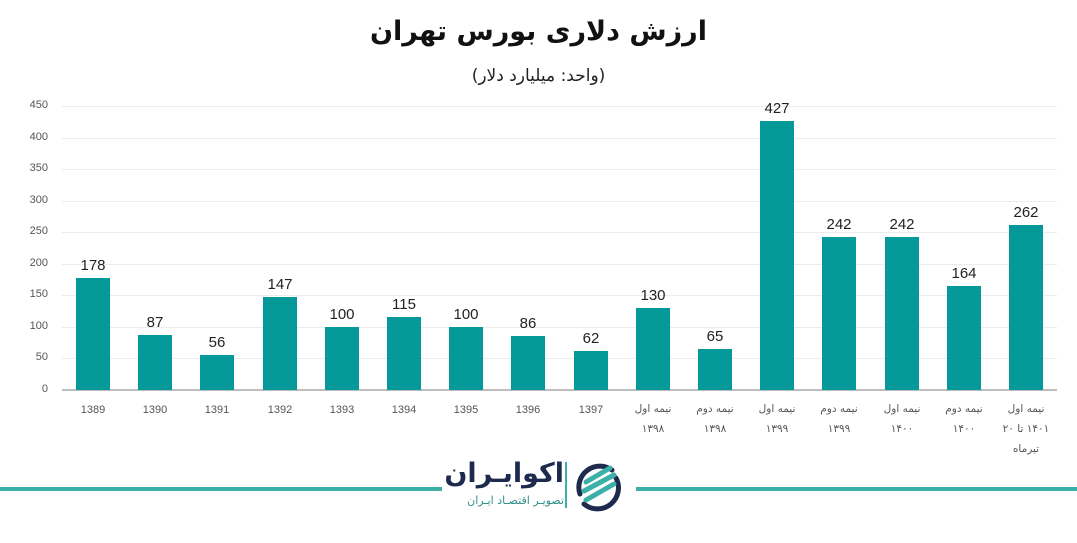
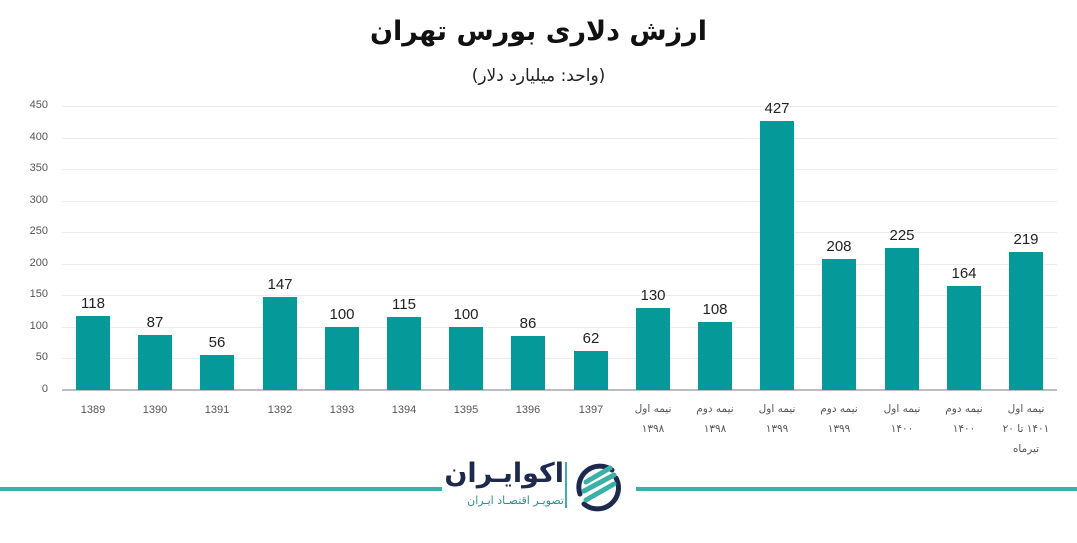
1389: 178 -> 118
نیمه دوم ۱۳۹۸: 65 -> 108
نیمه دوم ۱۳۹۹: 242 -> 208
نیمه اول ۱۴۰۰: 242 -> 225
نیمه اول ۱۴۰۱ تا ۲۰ تیرماه: 262 -> 219
